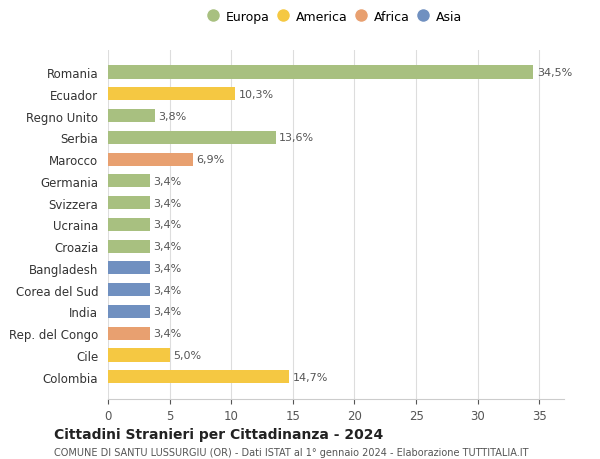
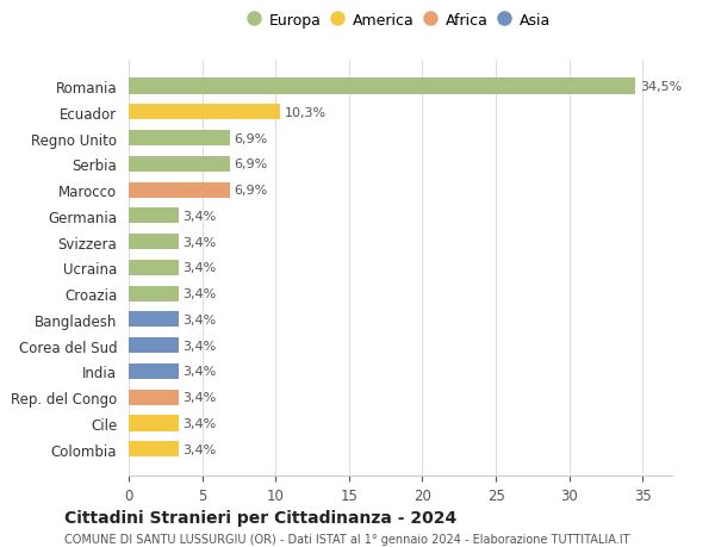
Regno Unito: 3,8% -> 6,9%
Serbia: 13,6% -> 6,9%
Cile: 5,0% -> 3,4%
Colombia: 14,7% -> 3,4%
